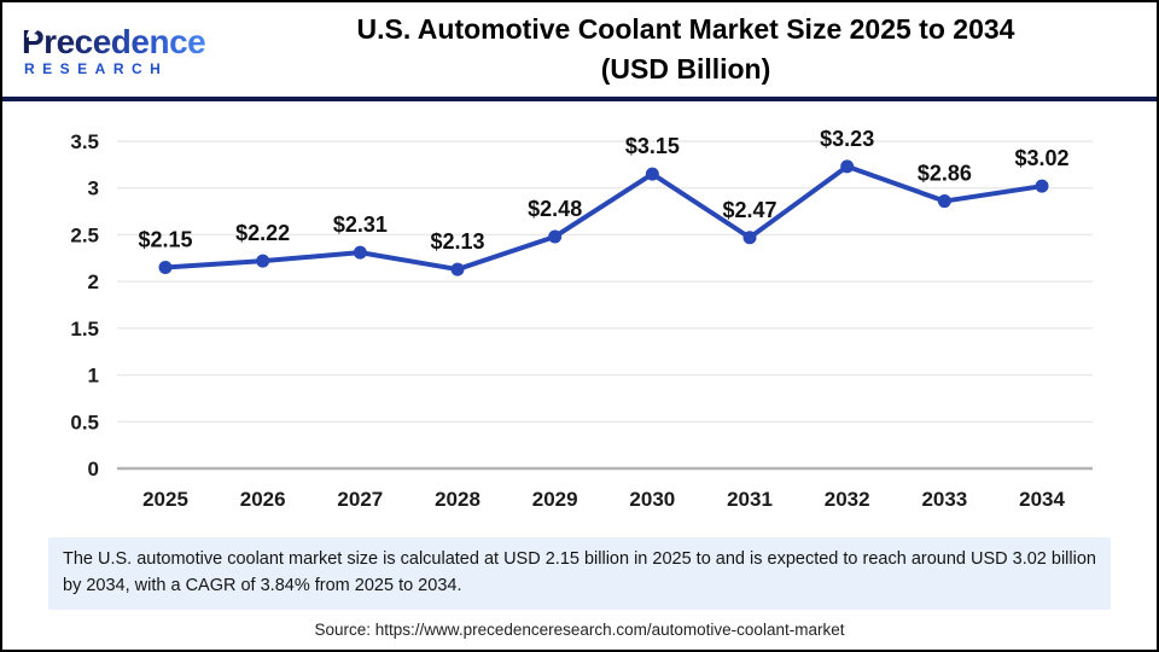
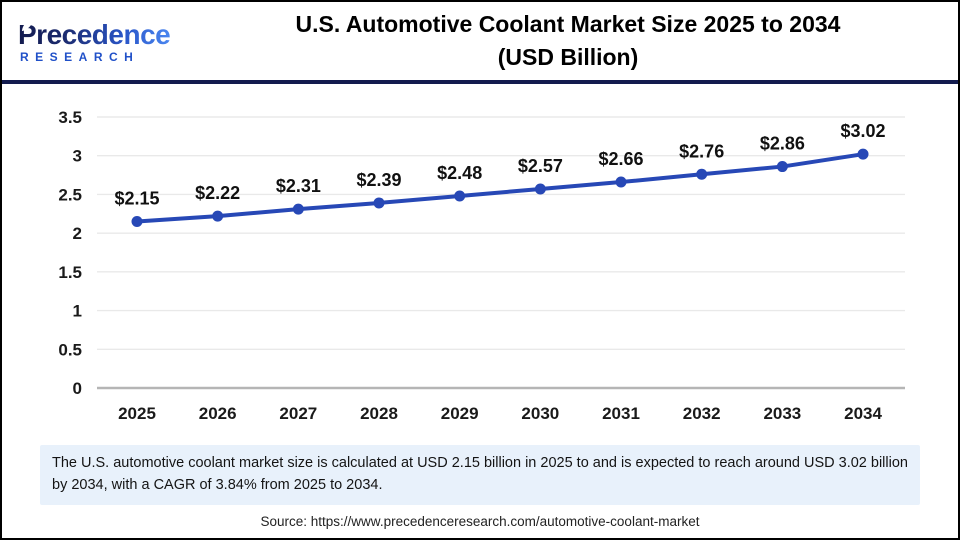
2028: $2.13 -> $2.39
2030: $3.15 -> $2.57
2031: $2.47 -> $2.66
2032: $3.23 -> $2.76
